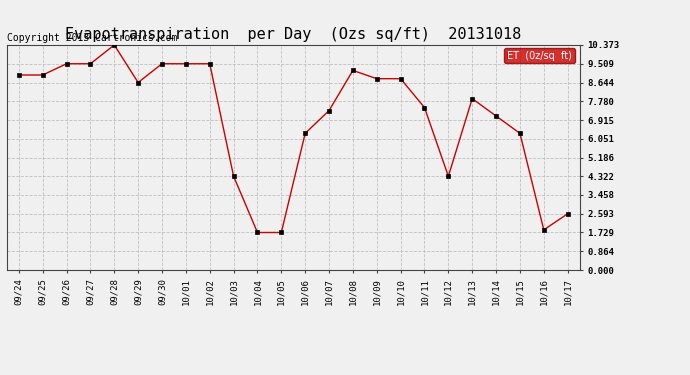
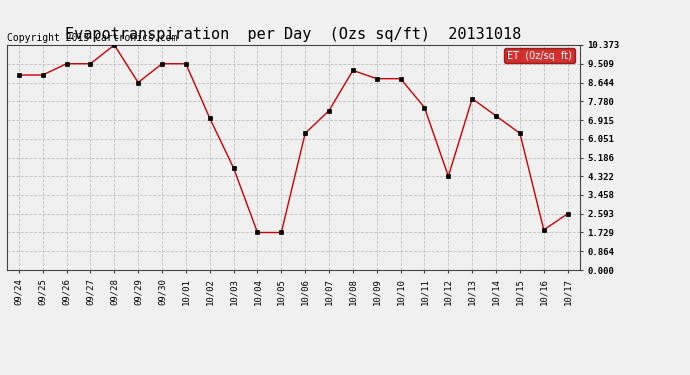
10/02: 9.51 -> 7.00
10/03: 4.32 -> 4.70
